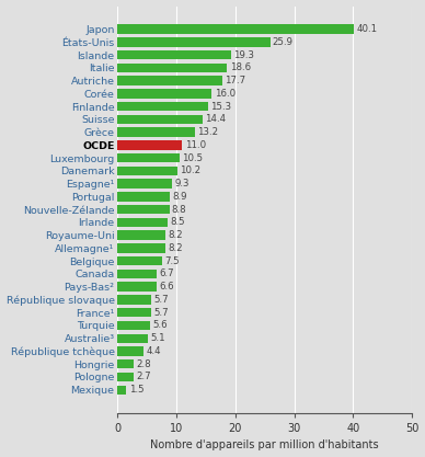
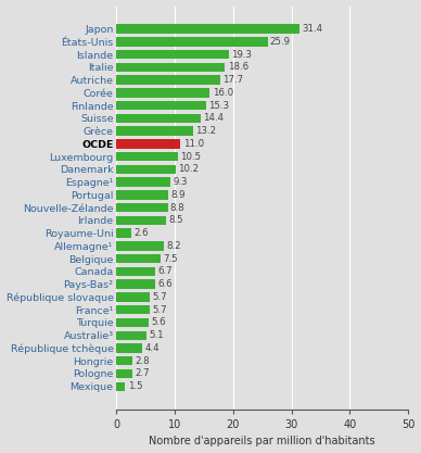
Japon: 40.1 -> 31.4
Royaume-Uni: 8.2 -> 2.6
